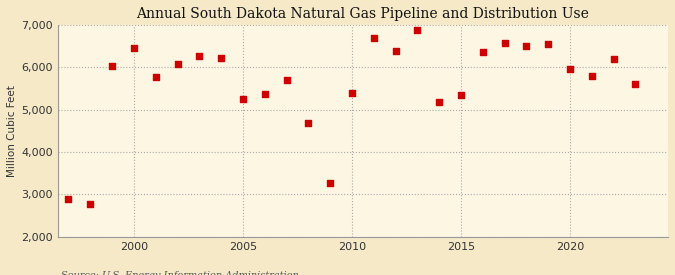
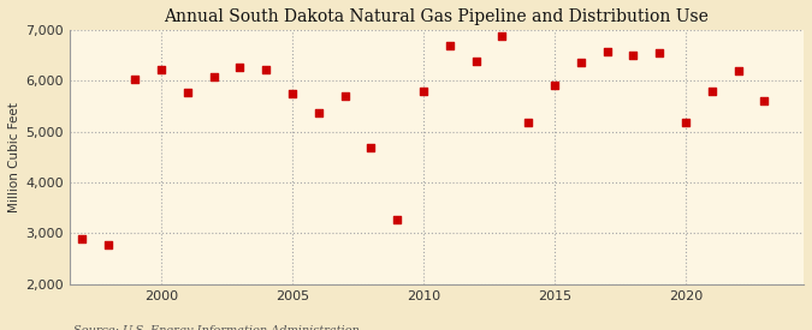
2000: 6,450 -> 6,230
2005: 5,250 -> 5,750
2010: 5,400 -> 5,800
2015: 5,350 -> 5,900
2020: 5,950 -> 5,170
